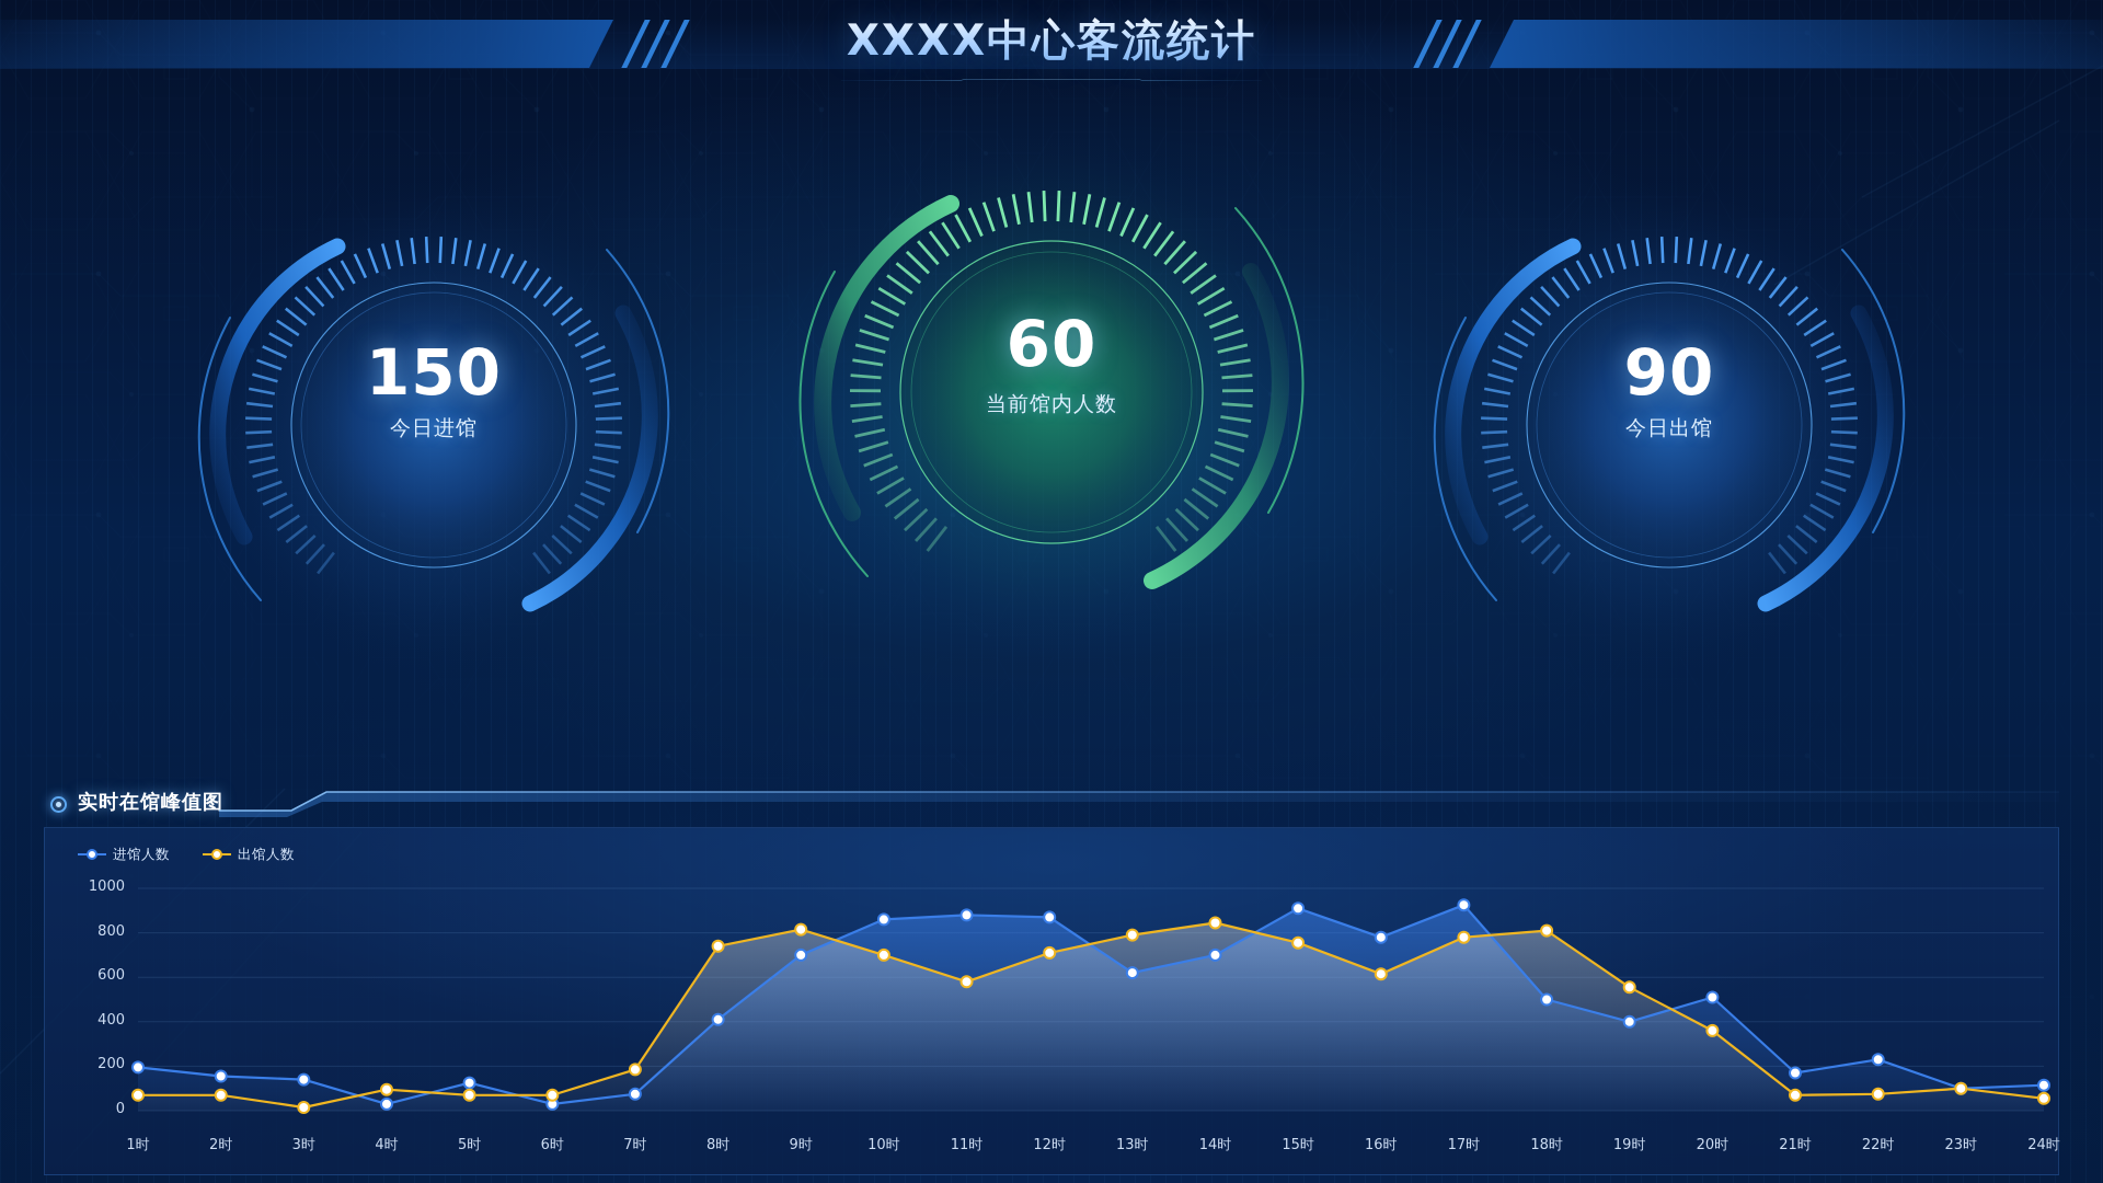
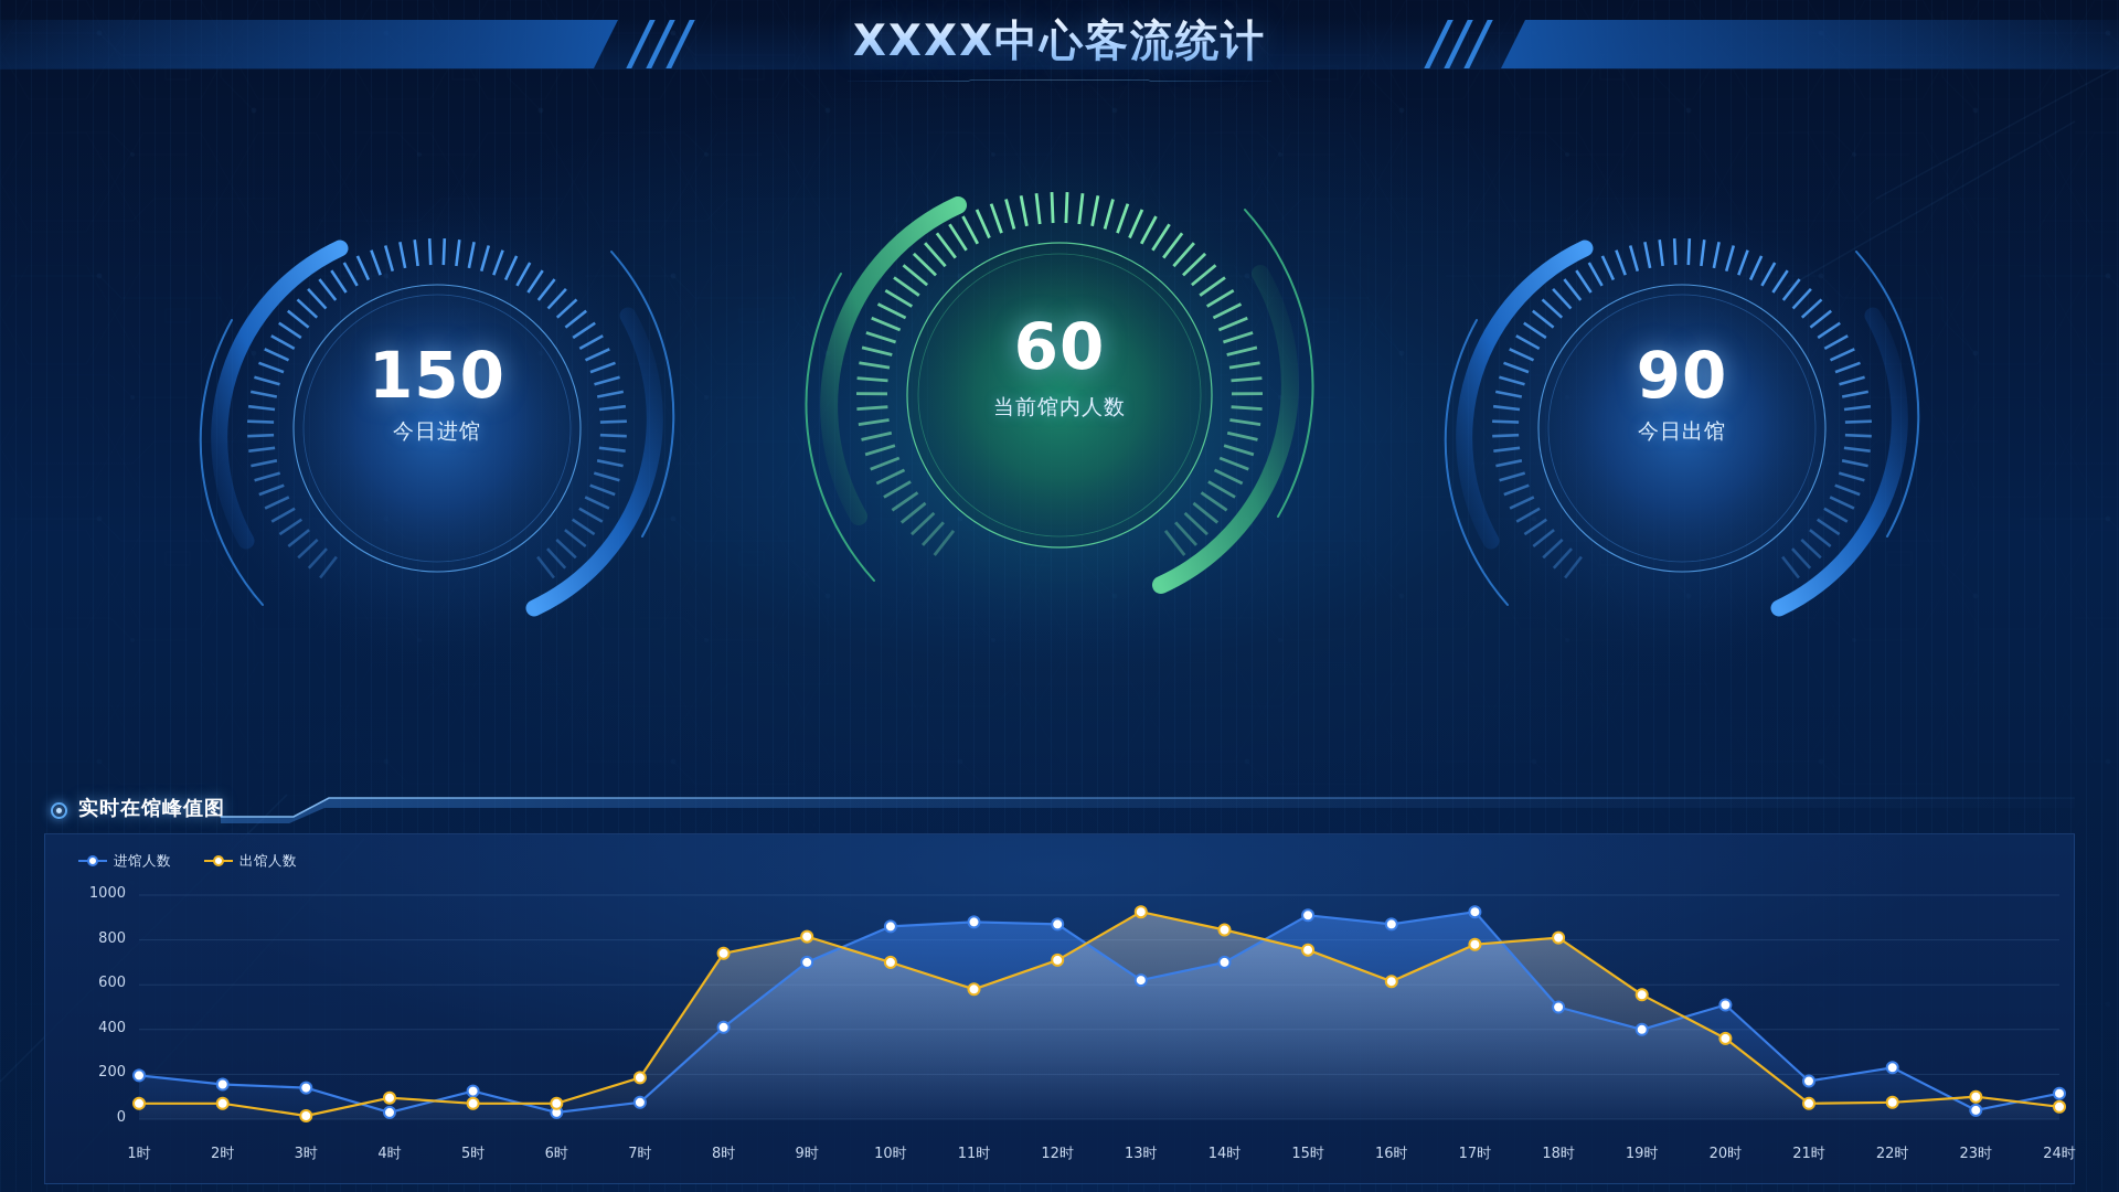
出馆人数/13时: 790 -> 920
进馆人数/16时: 780 -> 870
进馆人数/23时: 100 -> 40
